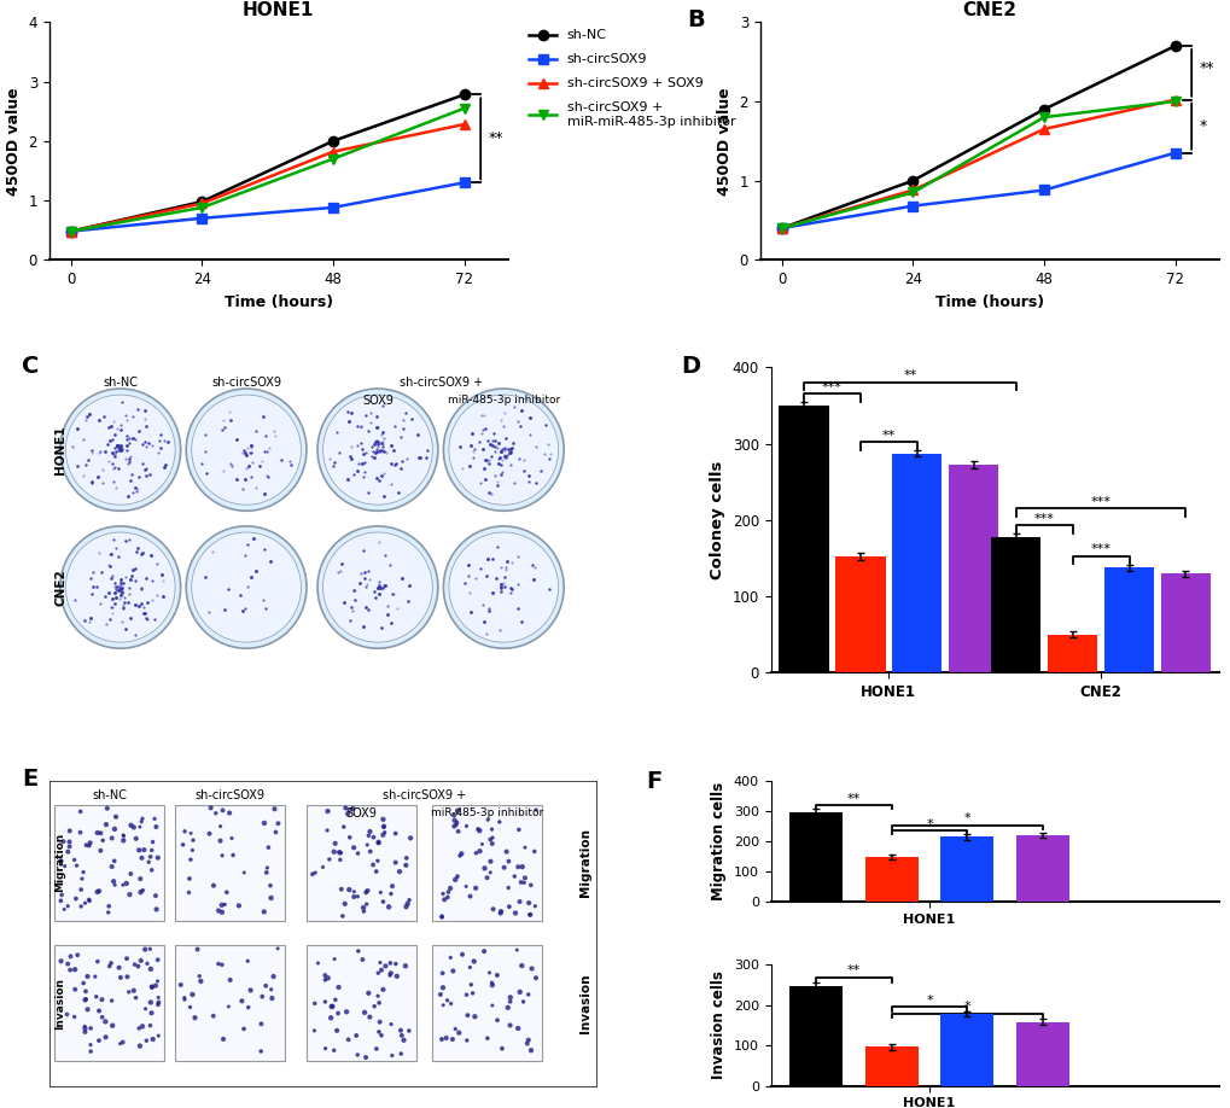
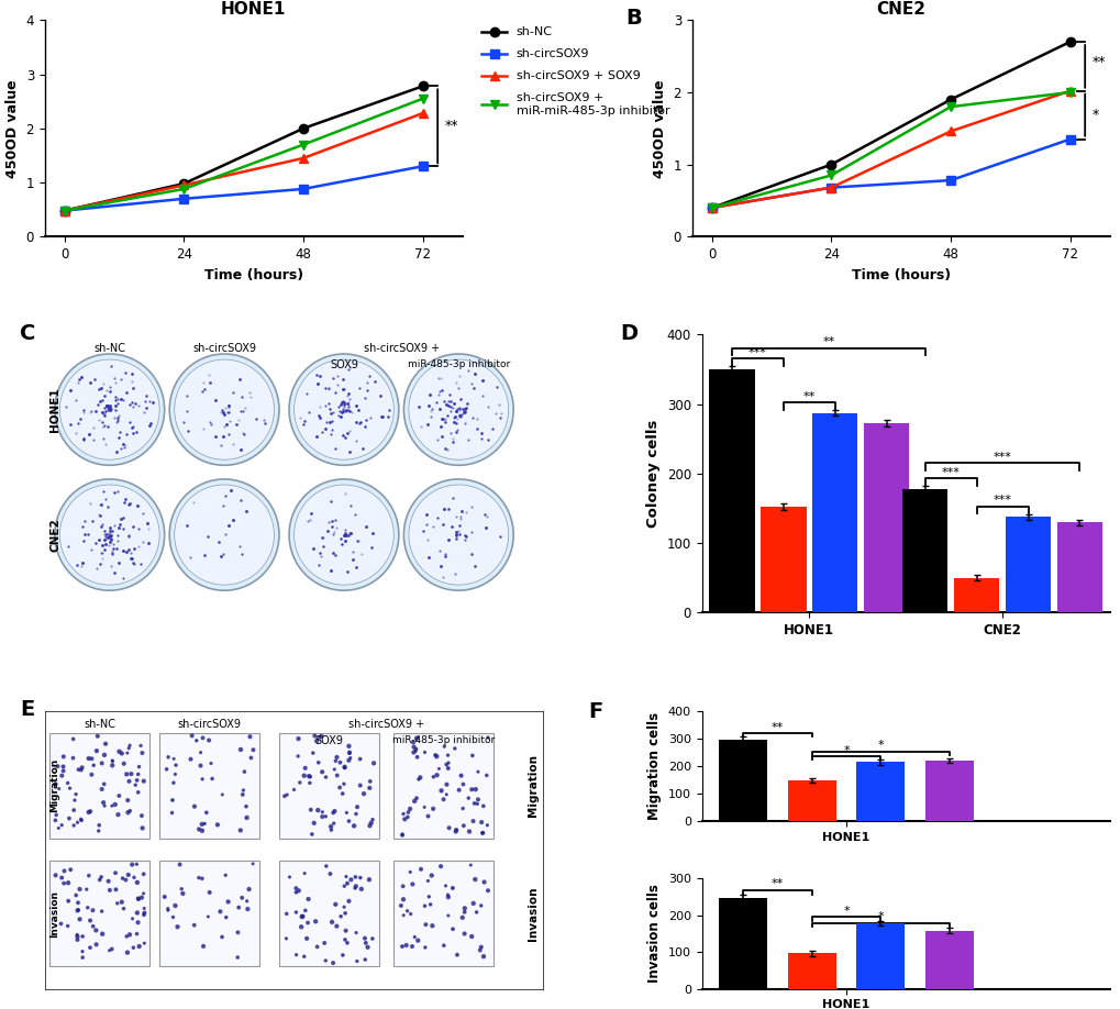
HONE1/sh-circSOX9 + SOX9/48: 1.82 -> 1.45
CNE2/sh-circSOX9 + SOX9/24: 0.88 -> 0.68
CNE2/sh-circSOX9/48: 0.88 -> 0.78
CNE2/sh-circSOX9 + SOX9/48: 1.65 -> 1.46
